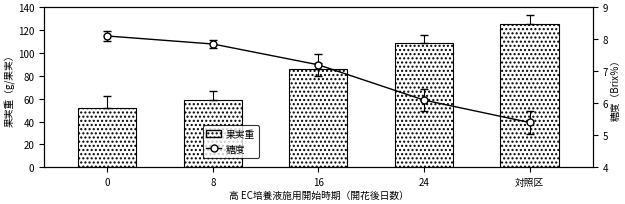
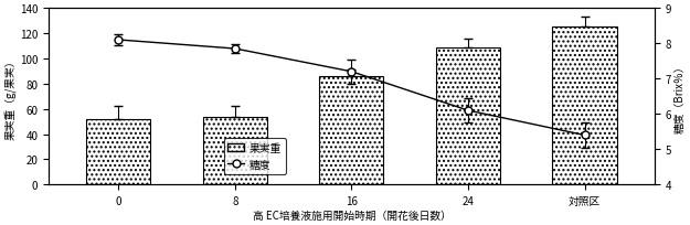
果実重/8: 59 -> 54
